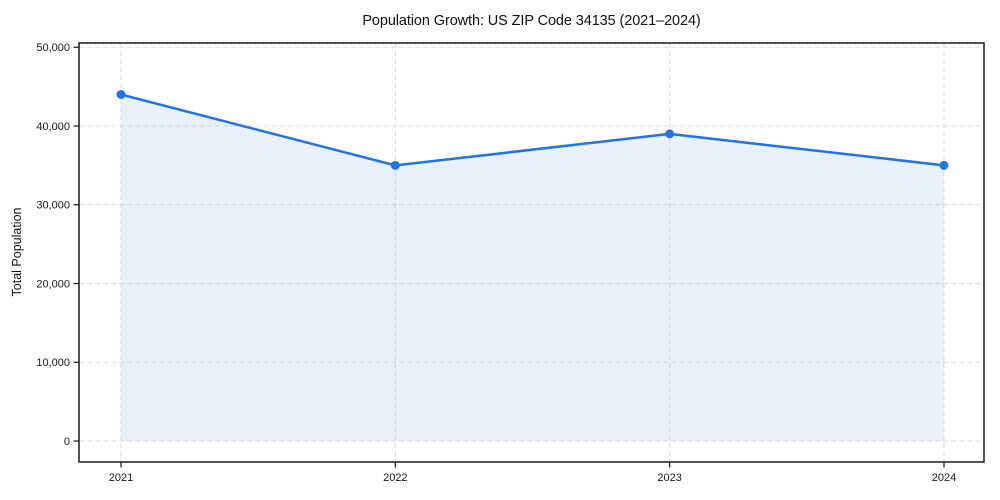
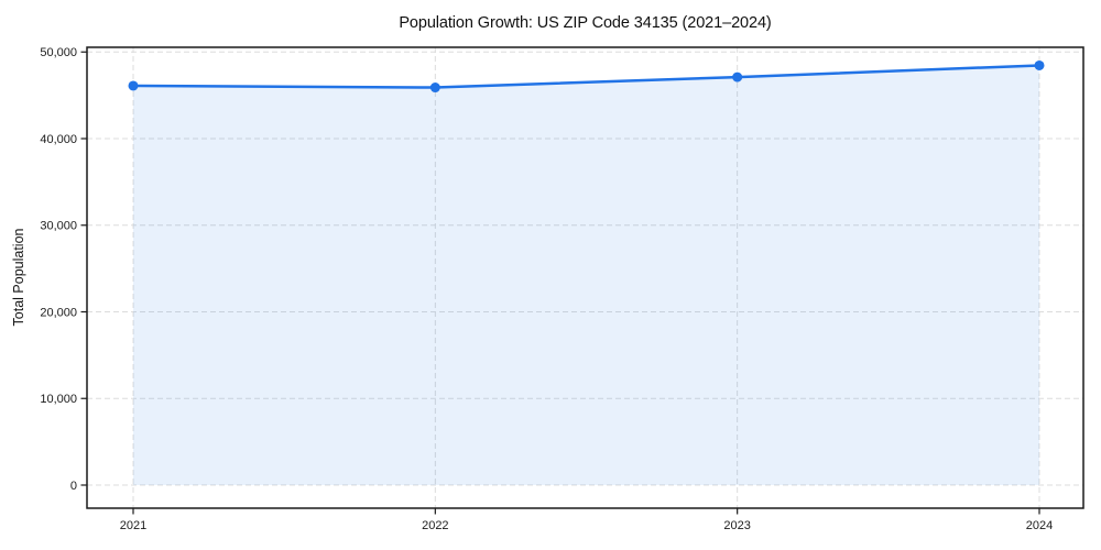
2021: 44000 -> 46000
2022: 35000 -> 46000
2023: 39000 -> 47000
2024: 35000 -> 48000
